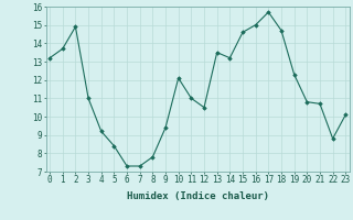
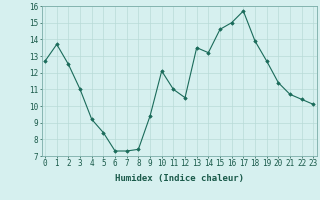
0: 13.2 -> 12.7
2: 14.9 -> 12.5
8: 7.8 -> 7.4
18: 14.7 -> 13.9
19: 12.3 -> 12.7
20: 10.8 -> 11.4
22: 8.8 -> 10.4
